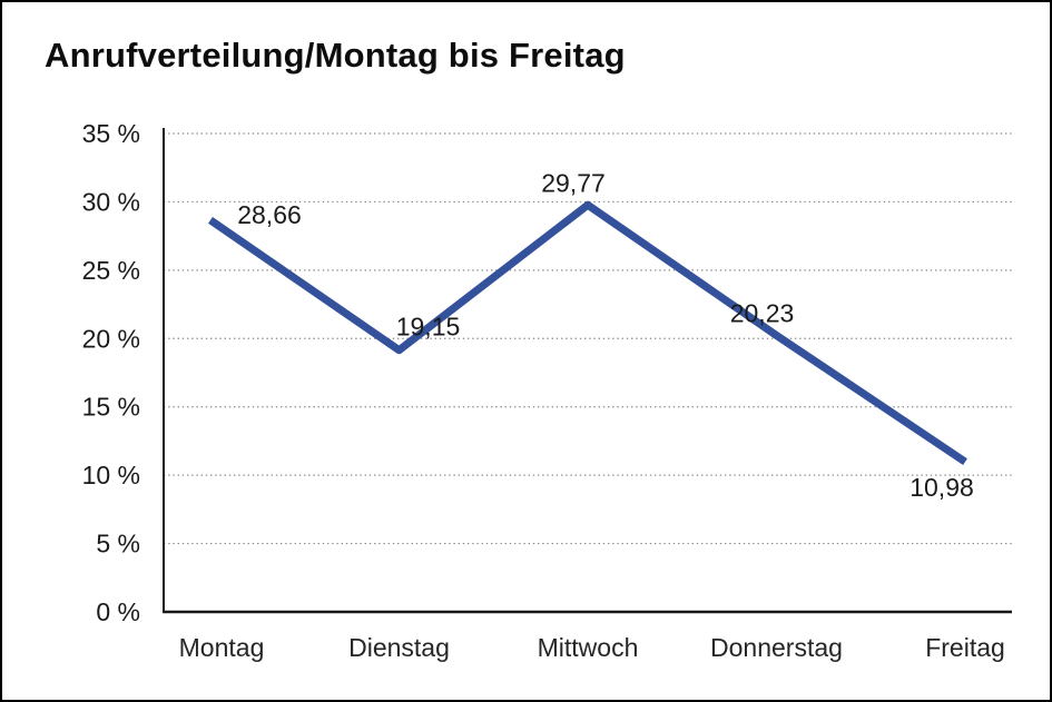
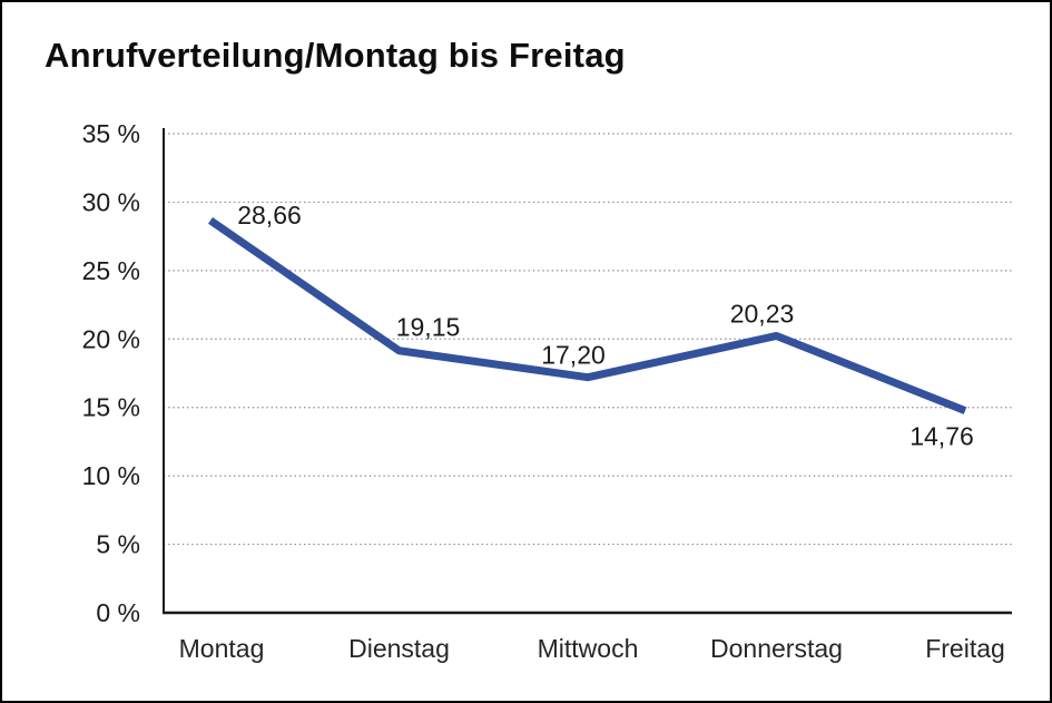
Mittwoch: 29,77 -> 17,20
Freitag: 10,98 -> 14,76
